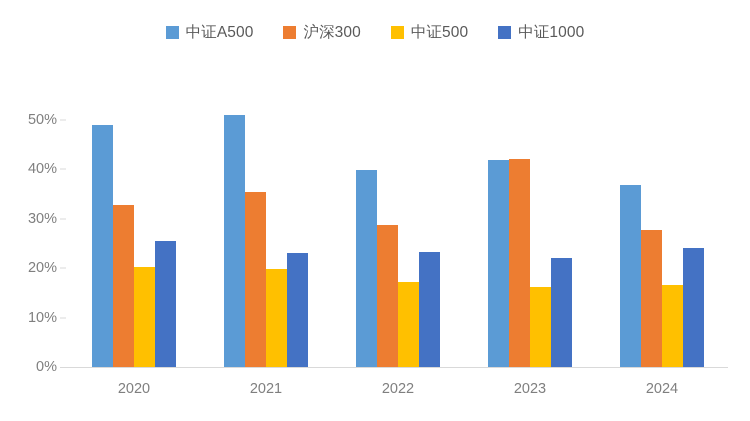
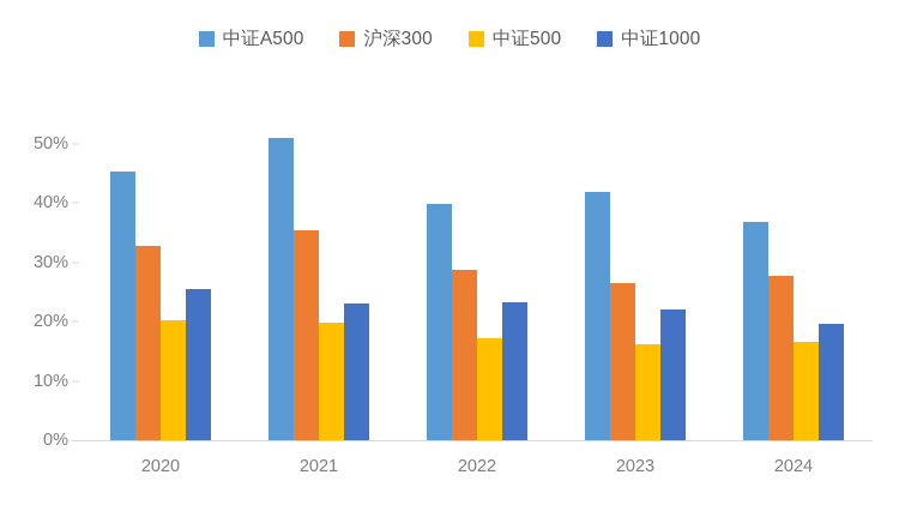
中证A500/2020: 49% -> 45%
沪深300/2023: 42% -> 26%
中证1000/2024: 24% -> 20%
